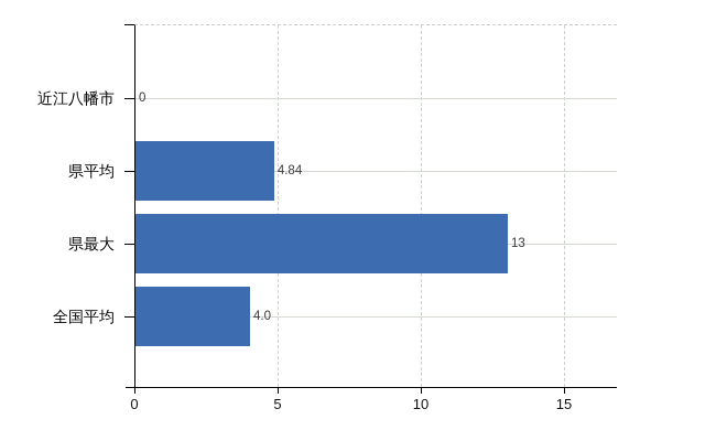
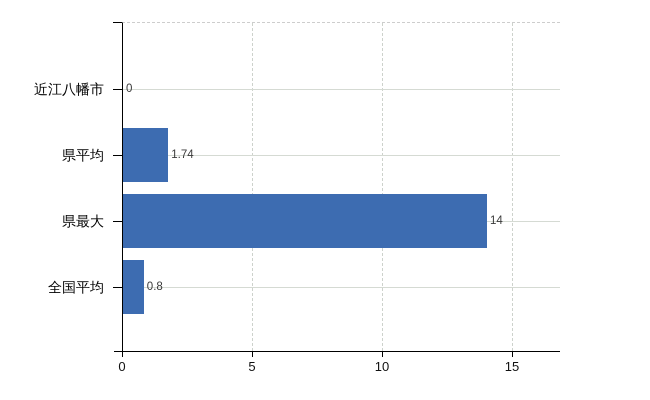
県平均: 4.84 -> 1.74
県最大: 13 -> 14
全国平均: 4.0 -> 0.8
